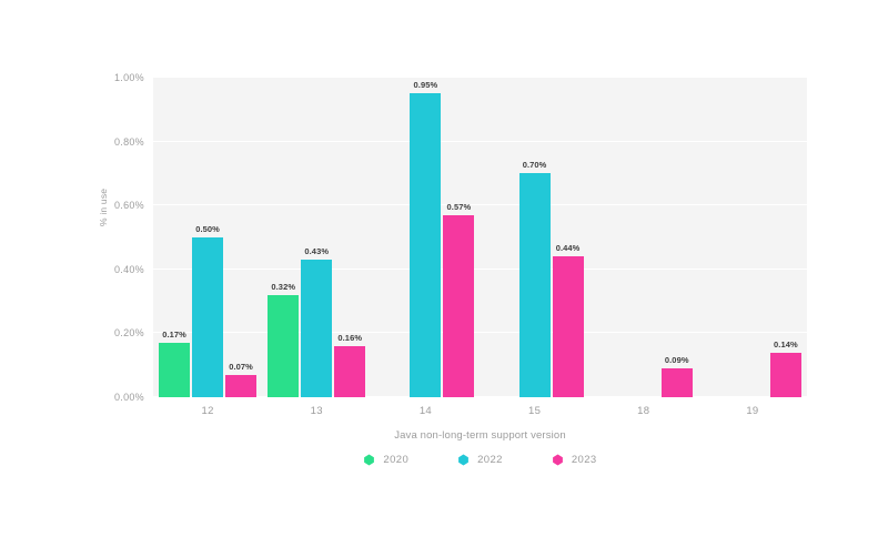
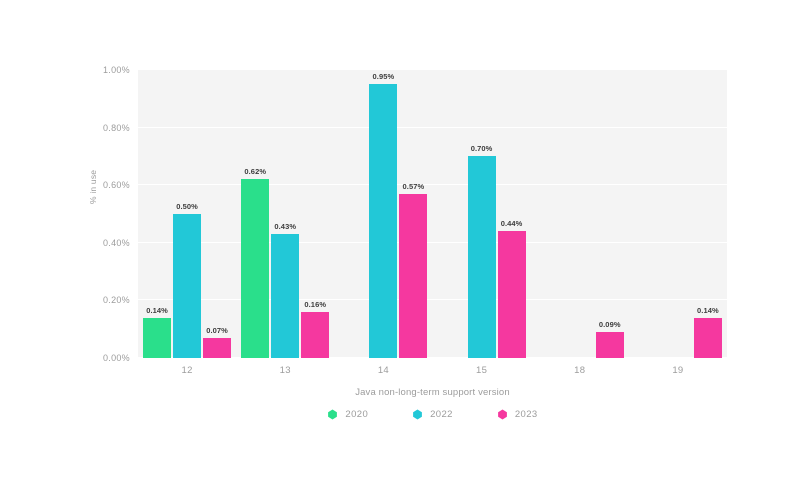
2020/12: 0.17% -> 0.14%
2020/13: 0.32% -> 0.62%
